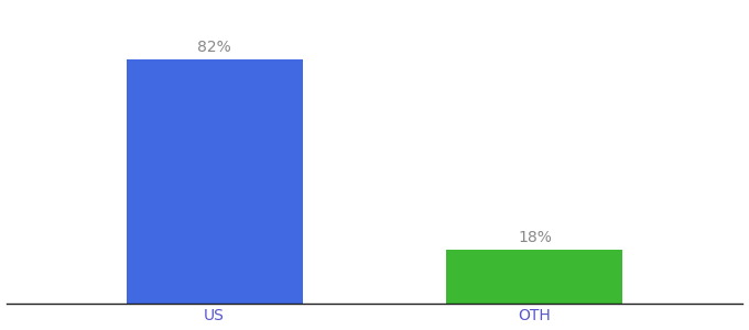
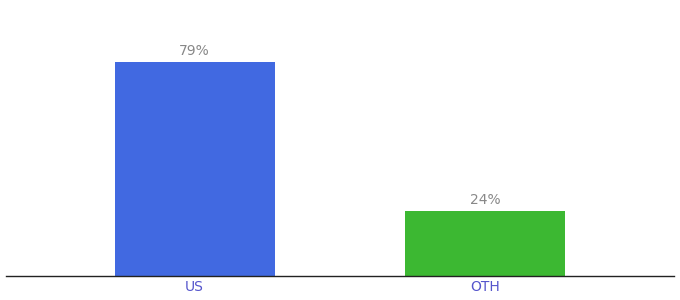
US: 82% -> 79%
OTH: 18% -> 24%
